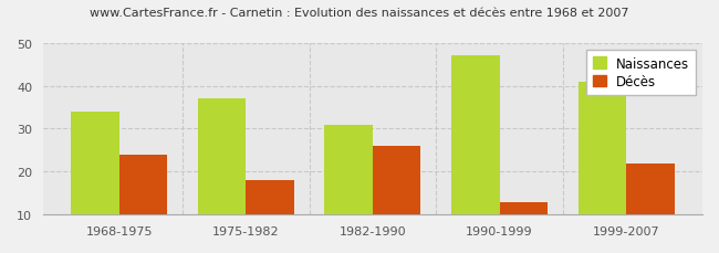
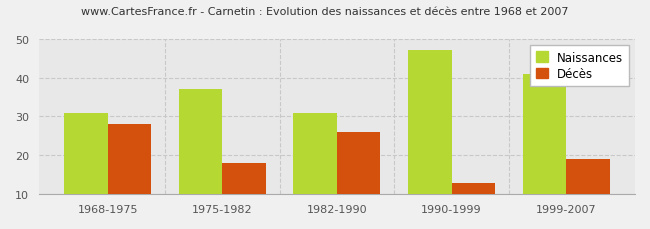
Naissances/1968-1975: 34 -> 31
Décès/1968-1975: 24 -> 28
Décès/1999-2007: 22 -> 19
